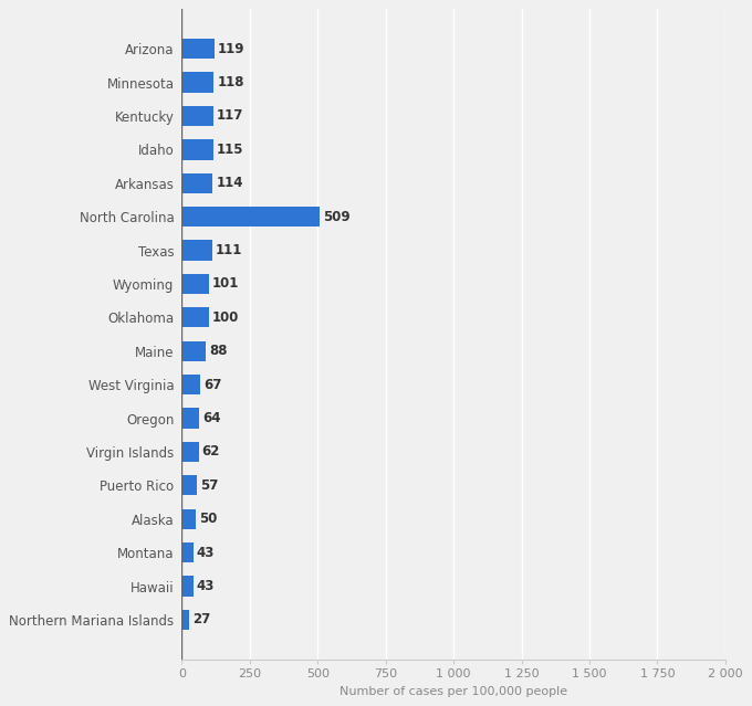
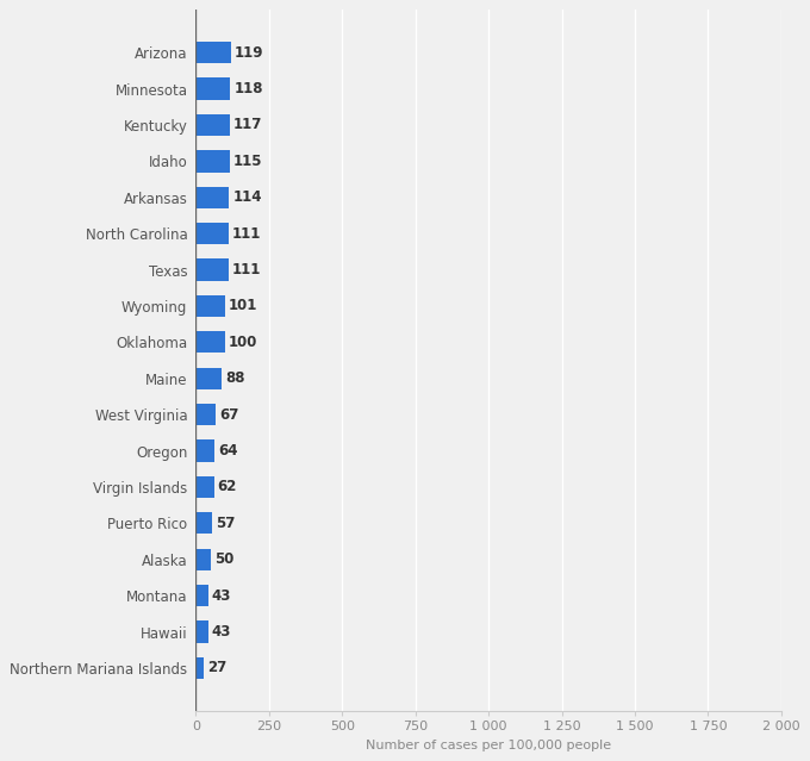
North Carolina: 509 -> 111
